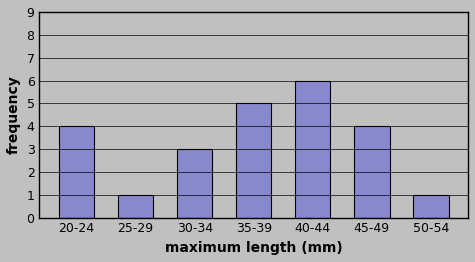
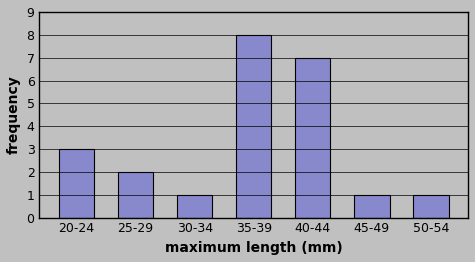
20-24: 4 -> 3
25-29: 1 -> 2
30-34: 3 -> 1
35-39: 5 -> 8
40-44: 6 -> 7
45-49: 4 -> 1
